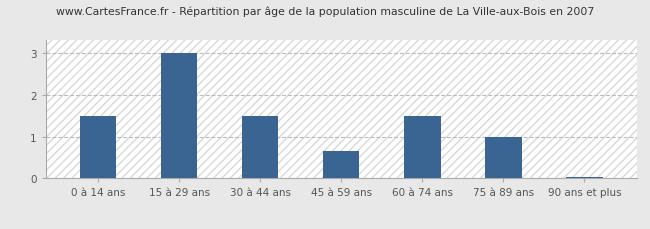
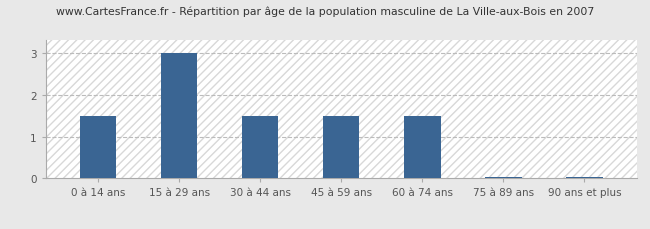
45 à 59 ans: 0.65 -> 1.50
75 à 89 ans: 1.00 -> 0.03
